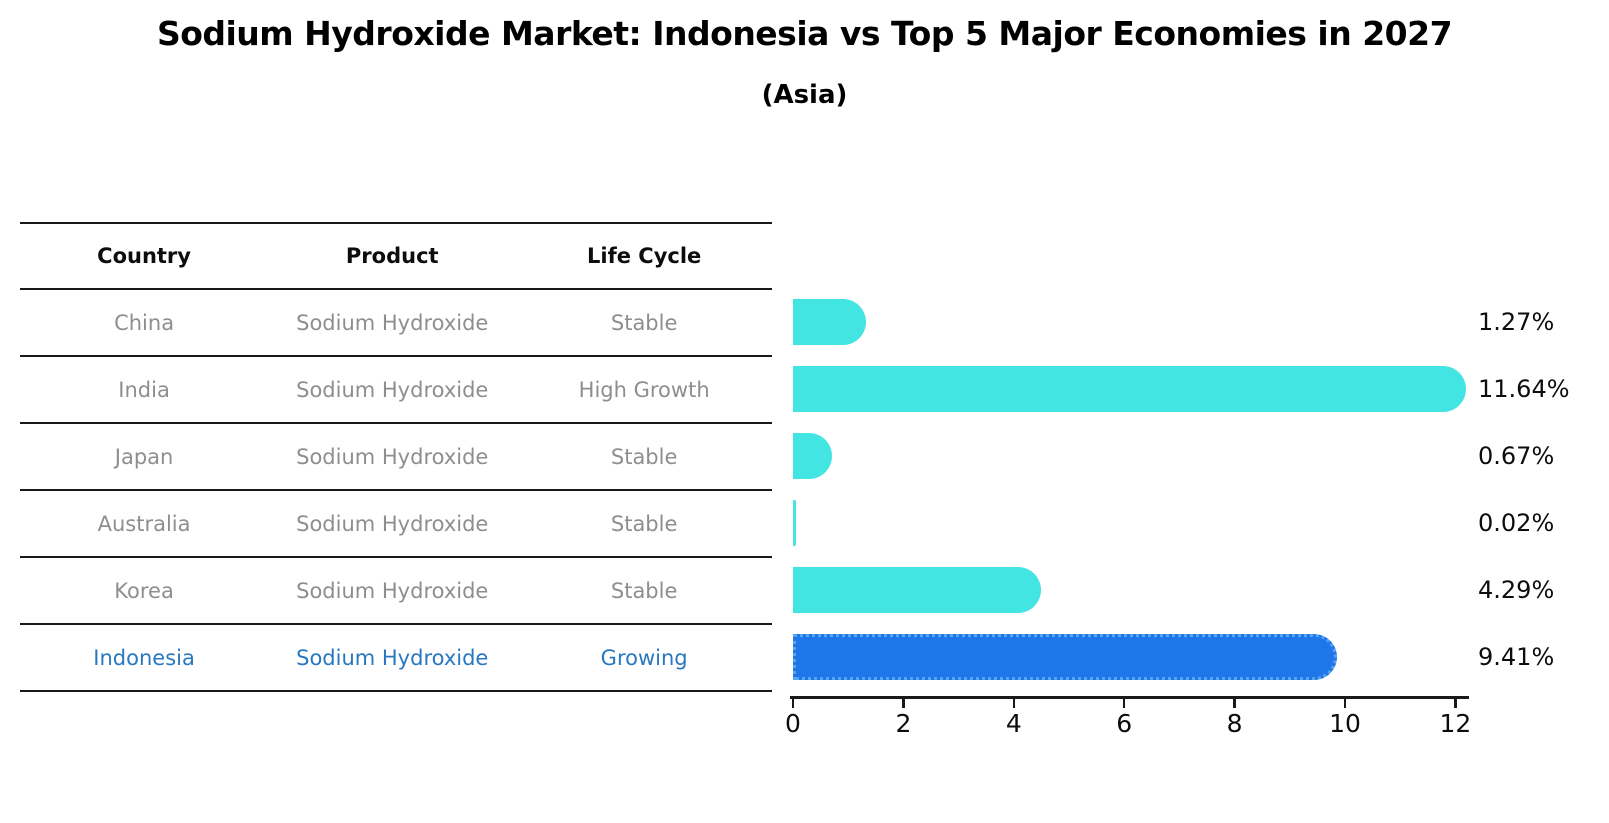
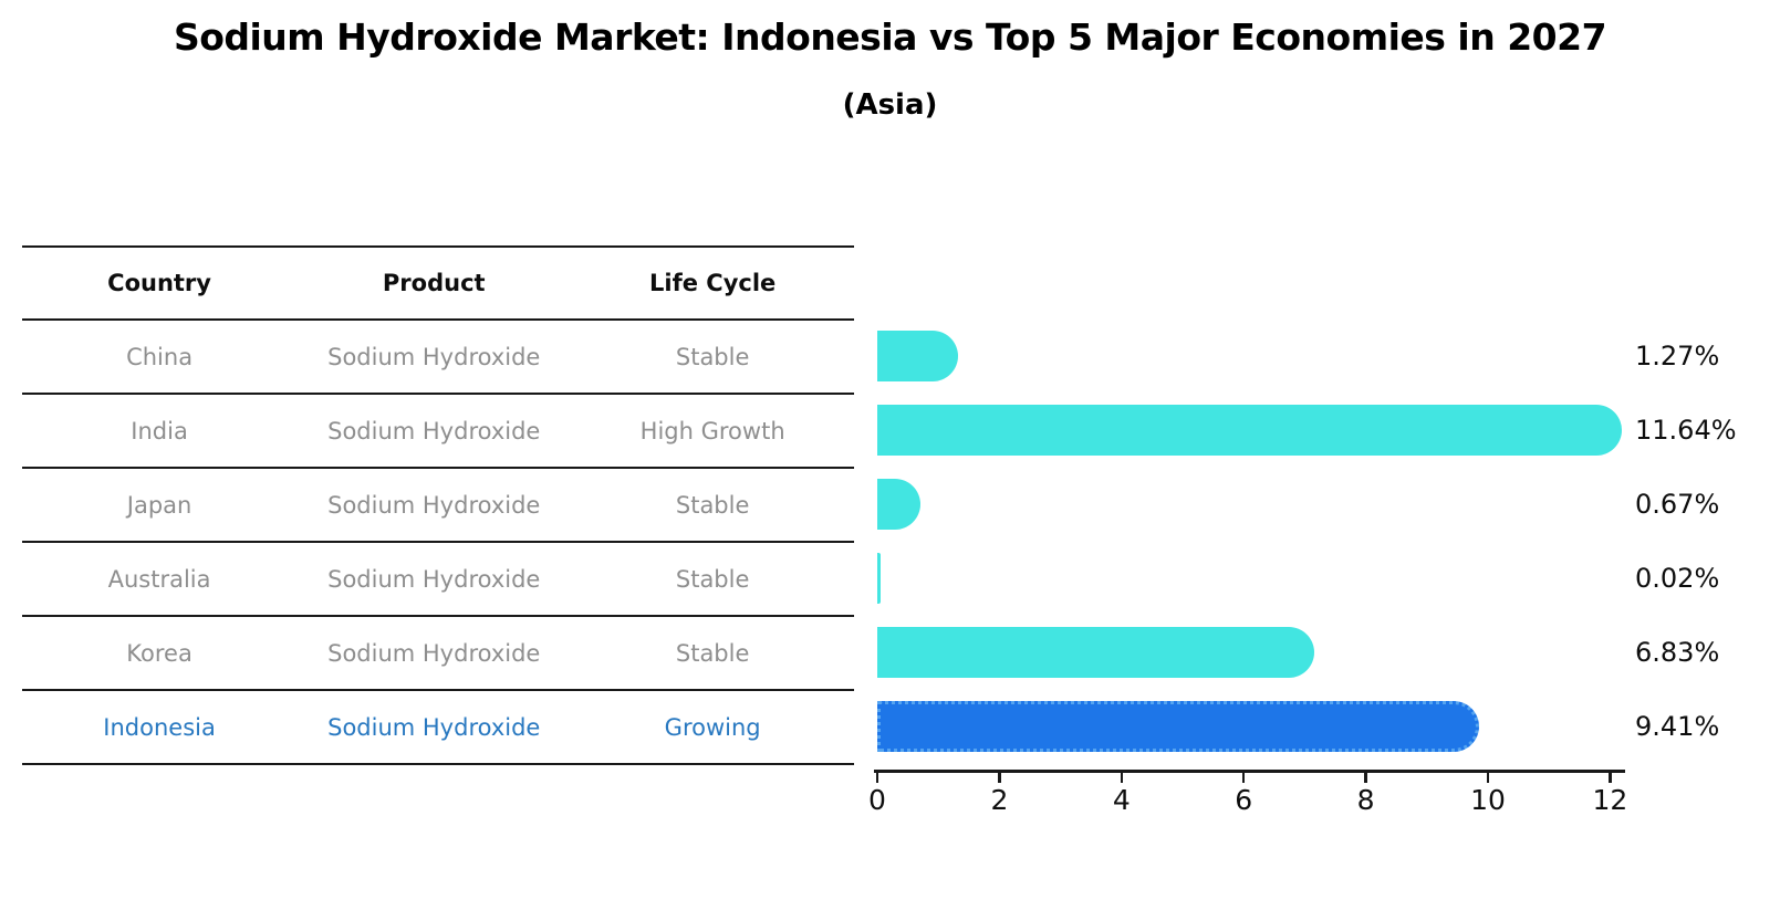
Korea: 4.29% -> 6.83%
